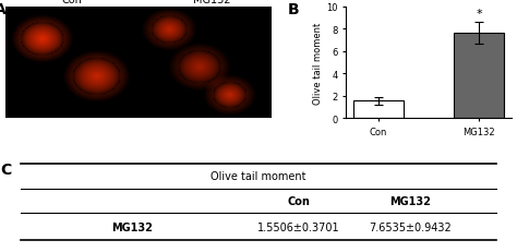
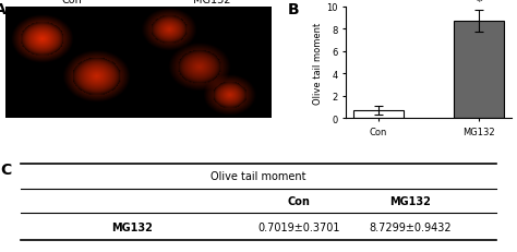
Con: 1.5506 -> 0.7019
MG132: 7.6535 -> 8.7299
